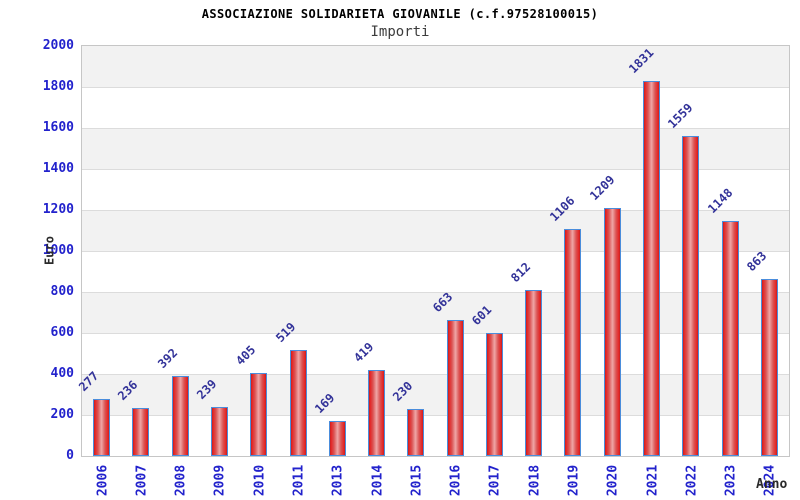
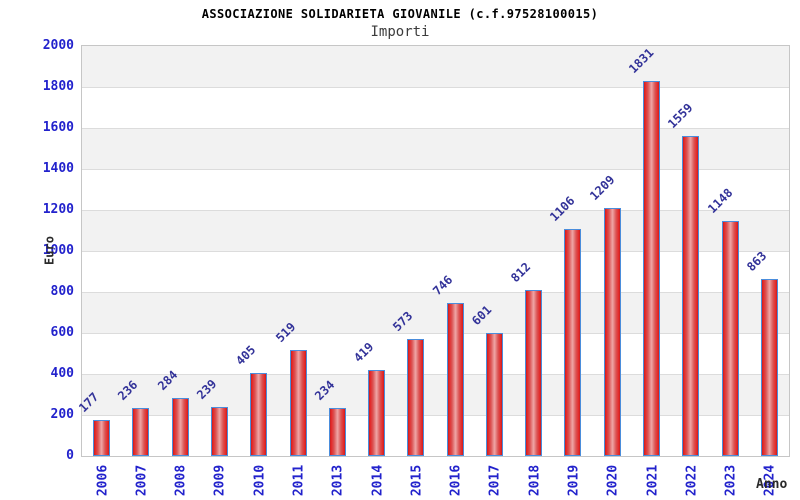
2006: 277 -> 177
2008: 392 -> 284
2013: 169 -> 234
2015: 230 -> 573
2016: 663 -> 746
